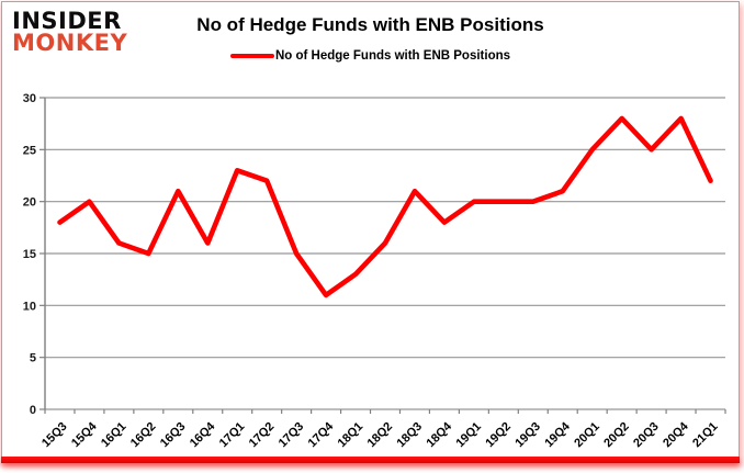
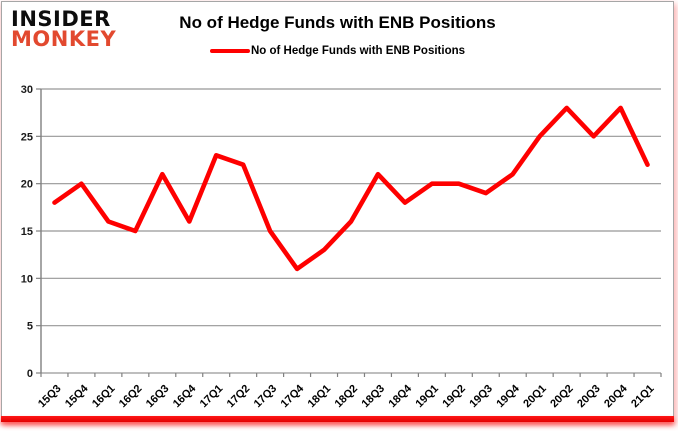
19Q3: 20 -> 19
